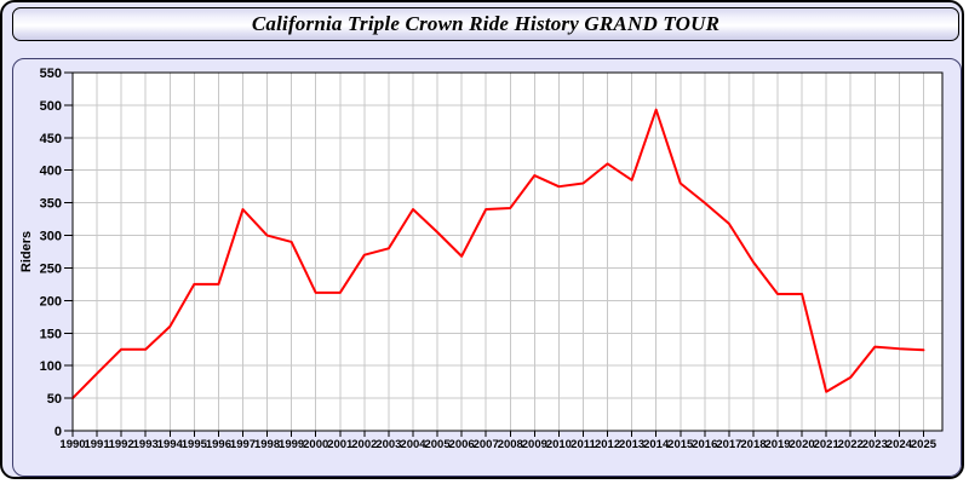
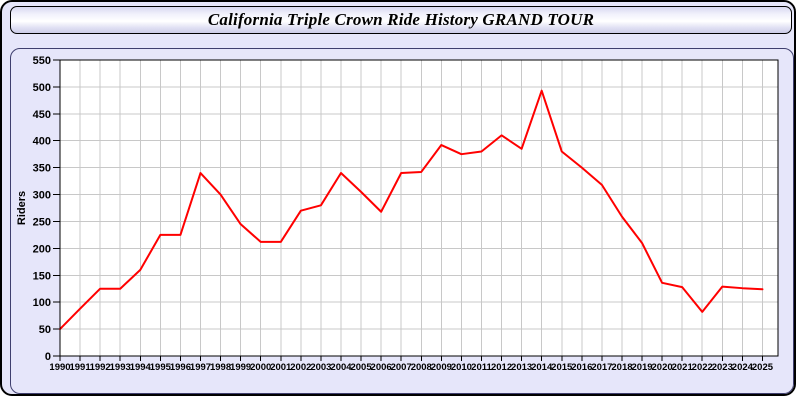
1999: 290 -> 240
2020: 210 -> 140
2021: 60 -> 130
